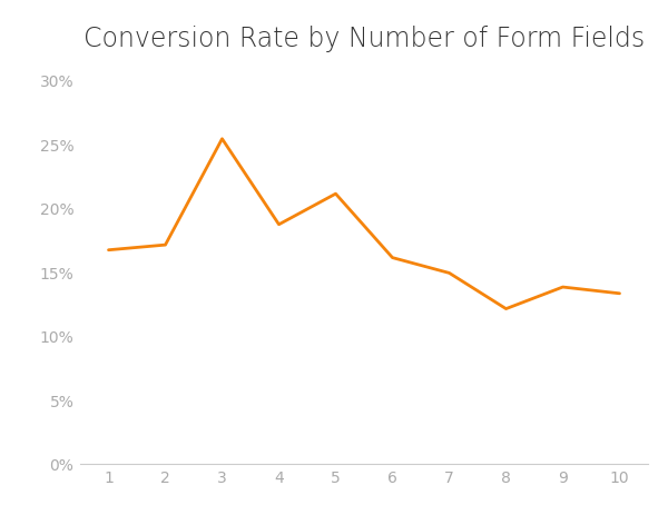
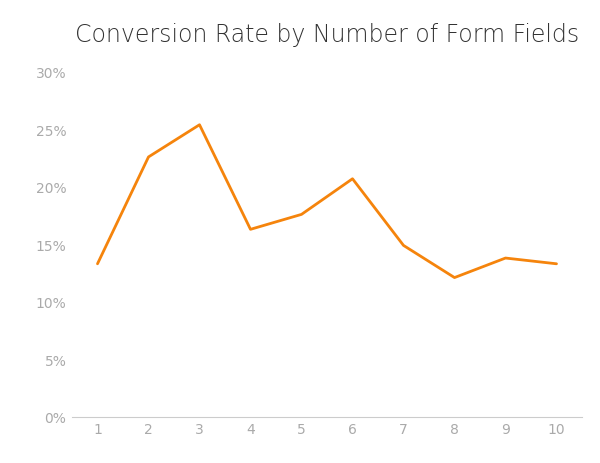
1: 16.7% -> 13.3%
2: 17.1% -> 22.6%
4: 18.7% -> 16.3%
5: 21.1% -> 17.6%
6: 16.1% -> 20.7%
